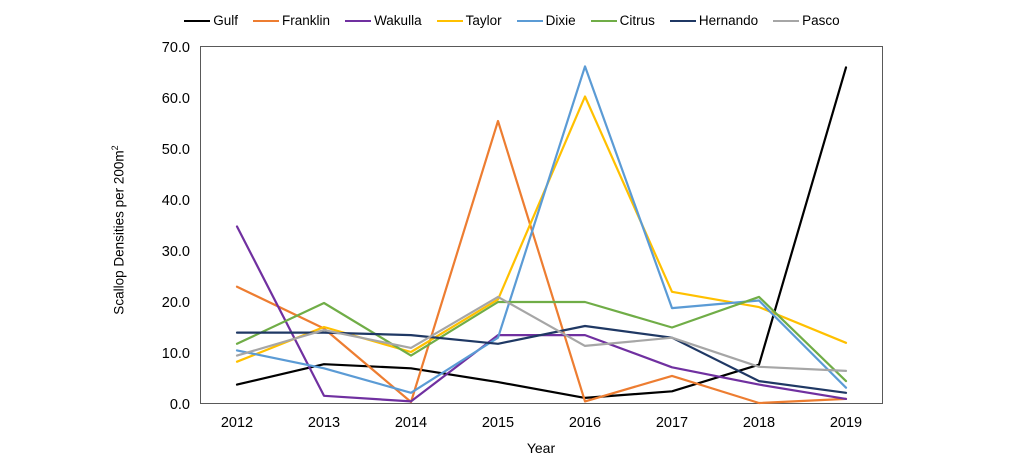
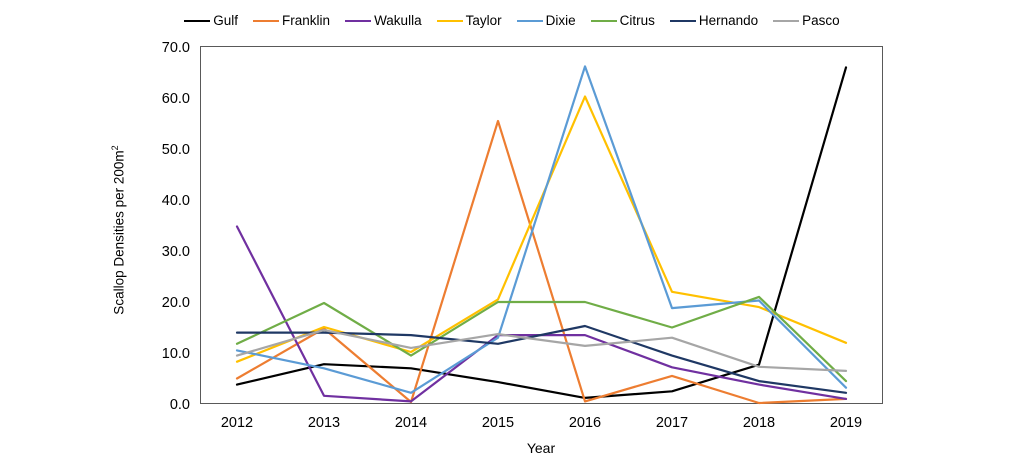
Franklin/2012: 23 -> 5
Pasco/2015: 21 -> 14
Hernando/2017: 13 -> 10
